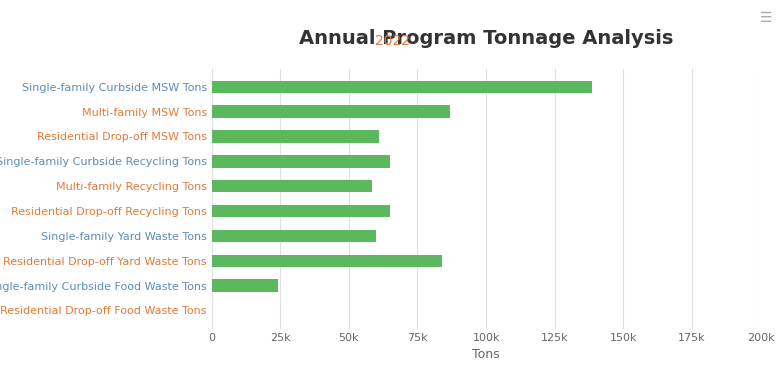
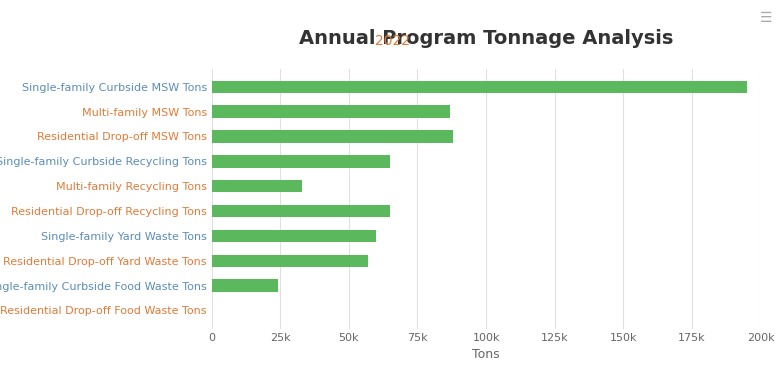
Single-family Curbside MSW Tons: 138.5k -> 195.0k
Residential Drop-off MSW Tons: 61.0k -> 88.0k
Multi-family Recycling Tons: 58.5k -> 33.0k
Residential Drop-off Yard Waste Tons: 84.0k -> 57.0k
